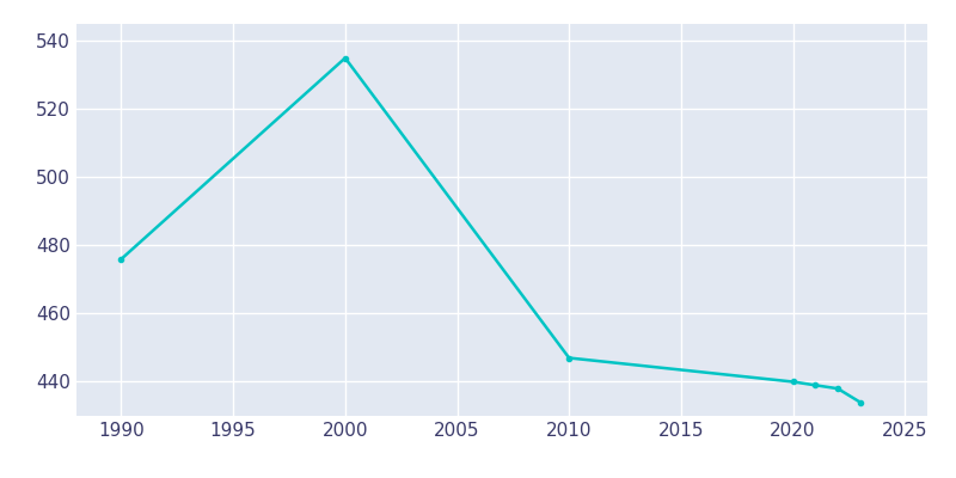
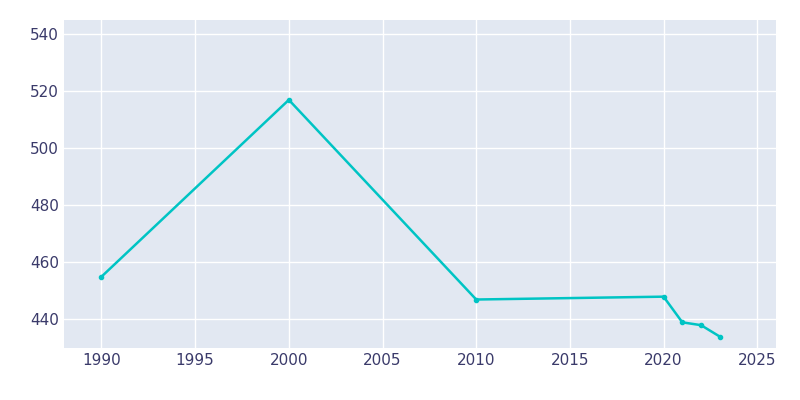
1990: 476 -> 455
2000: 535 -> 517
2020: 440 -> 448
